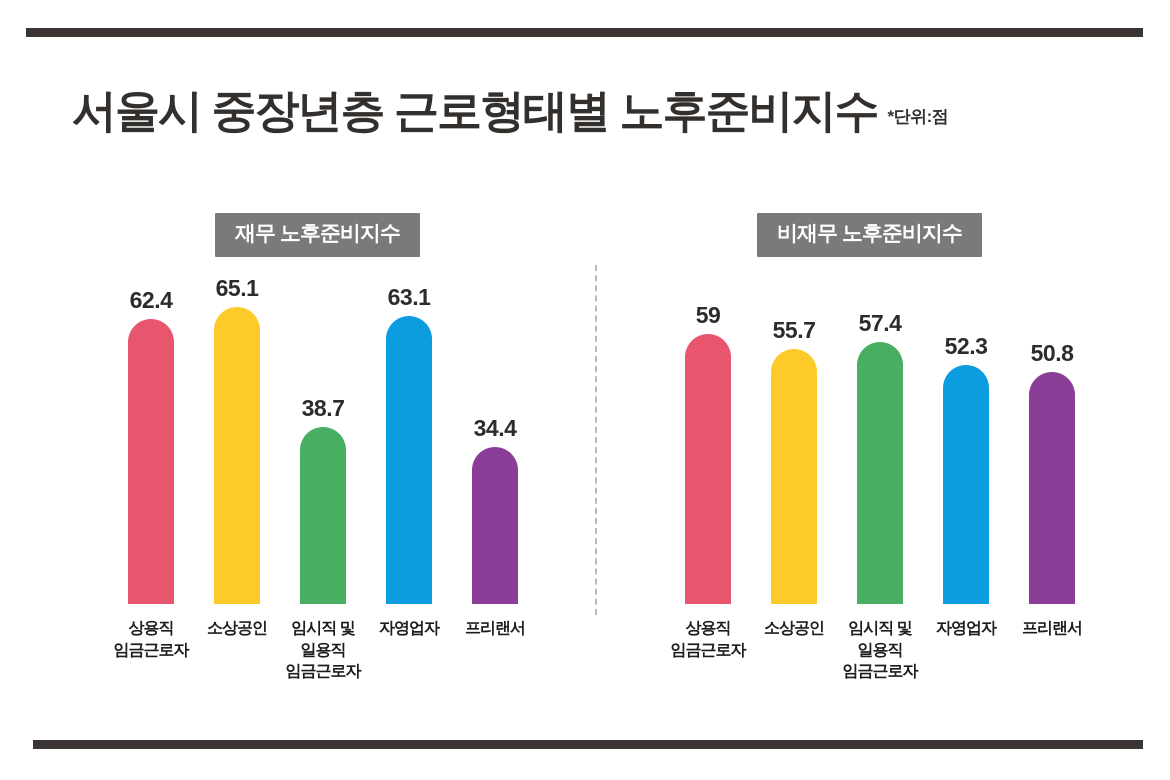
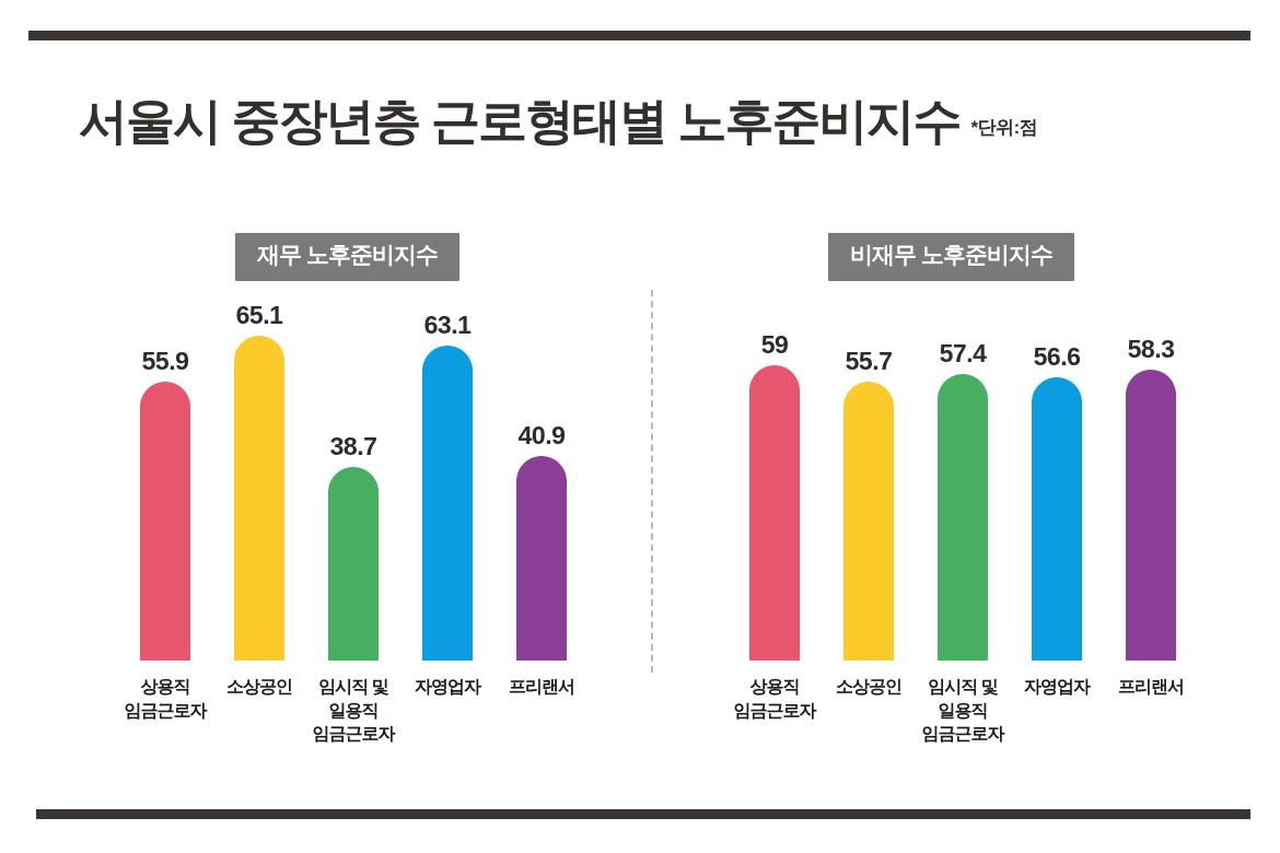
재무 노후준비지수/상용직 임금근로자: 62.4 -> 55.9
재무 노후준비지수/프리랜서: 34.4 -> 40.9
비재무 노후준비지수/자영업자: 52.3 -> 56.6
비재무 노후준비지수/프리랜서: 50.8 -> 58.3
